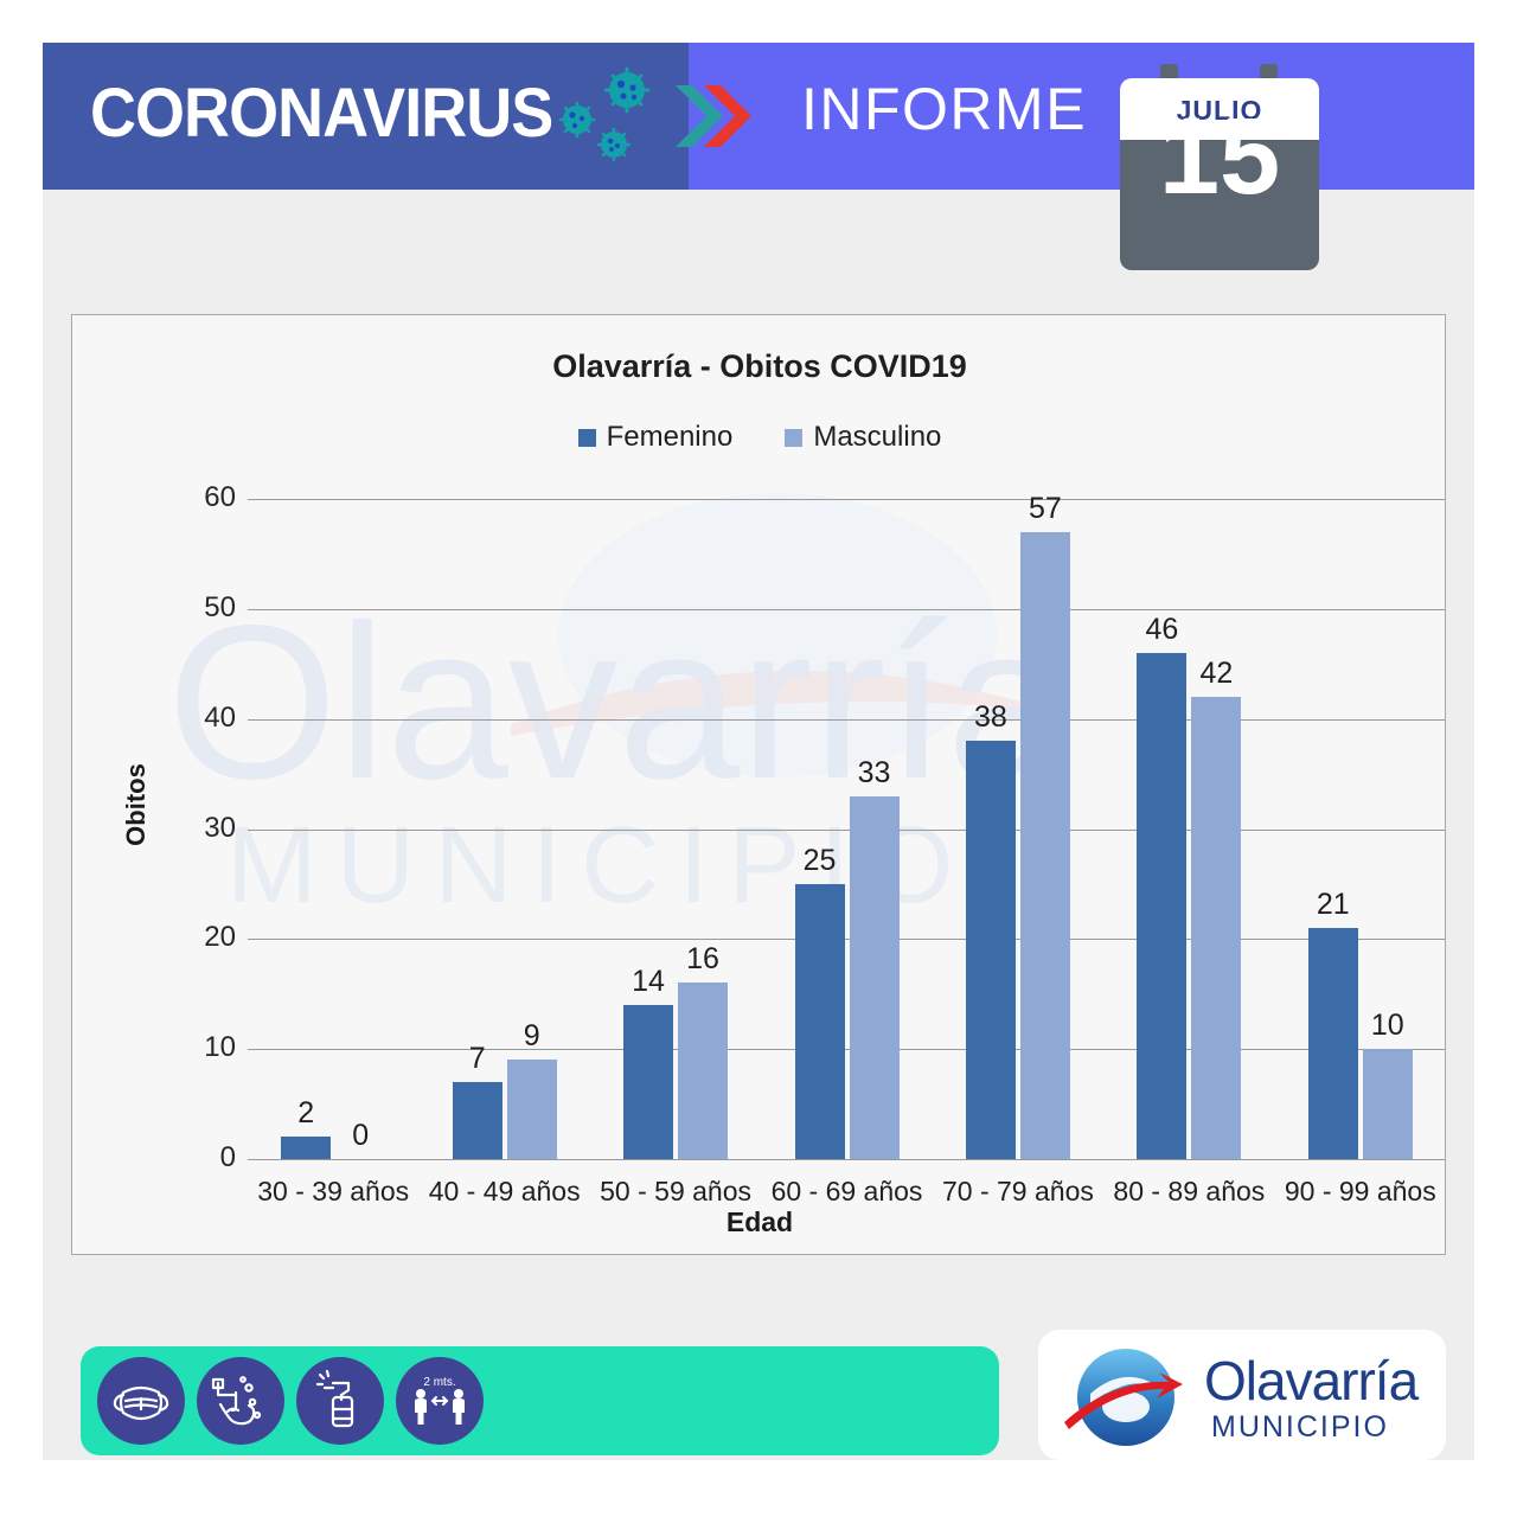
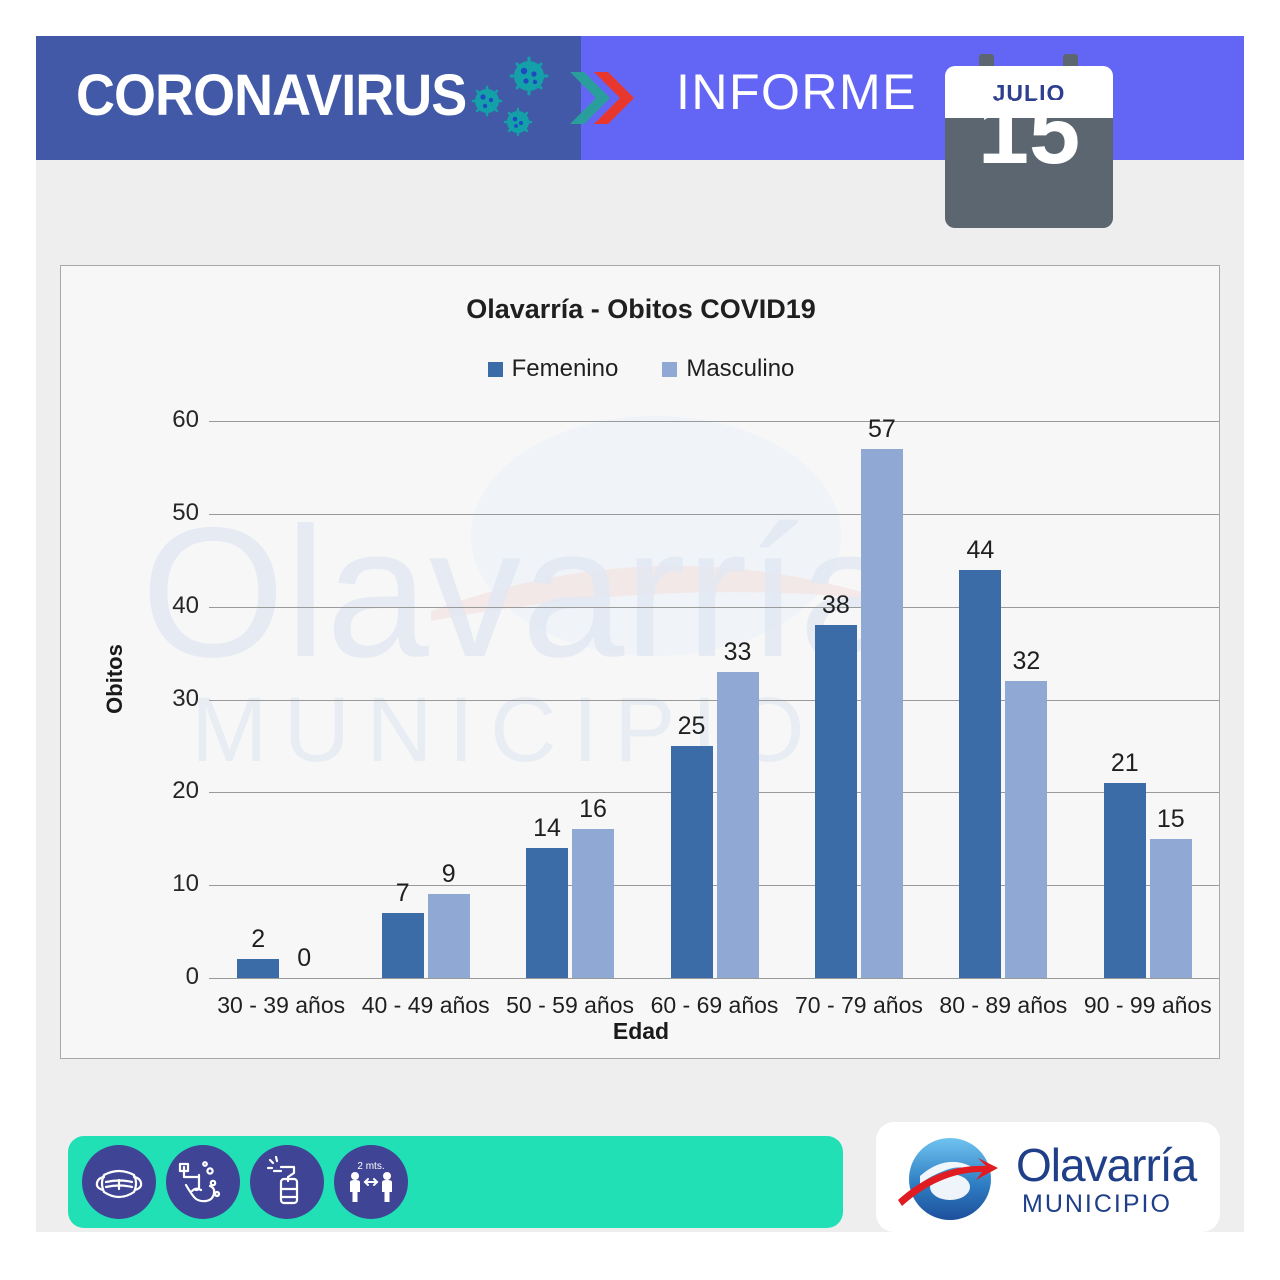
Femenino/80 - 89 años: 46 -> 44
Masculino/80 - 89 años: 42 -> 32
Masculino/90 - 99 años: 10 -> 15
